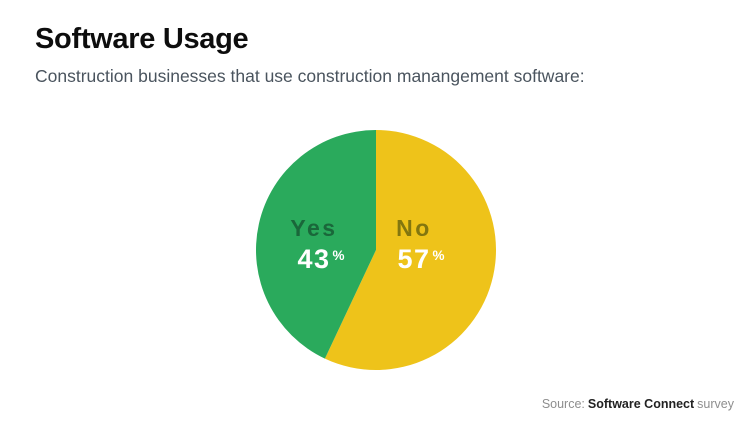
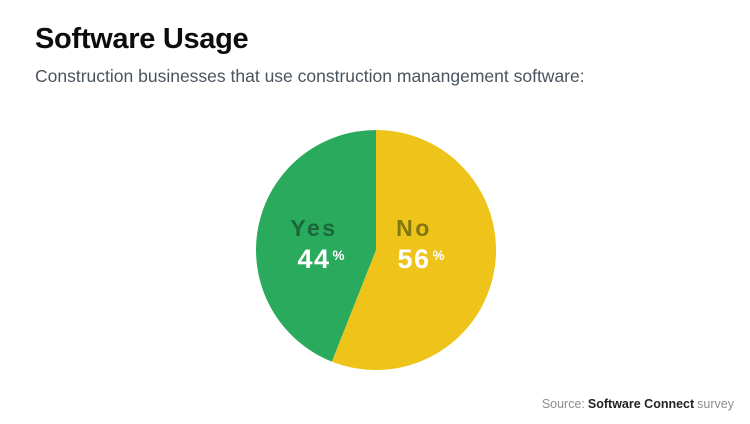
Yes: 43 -> 44
No: 57 -> 56
